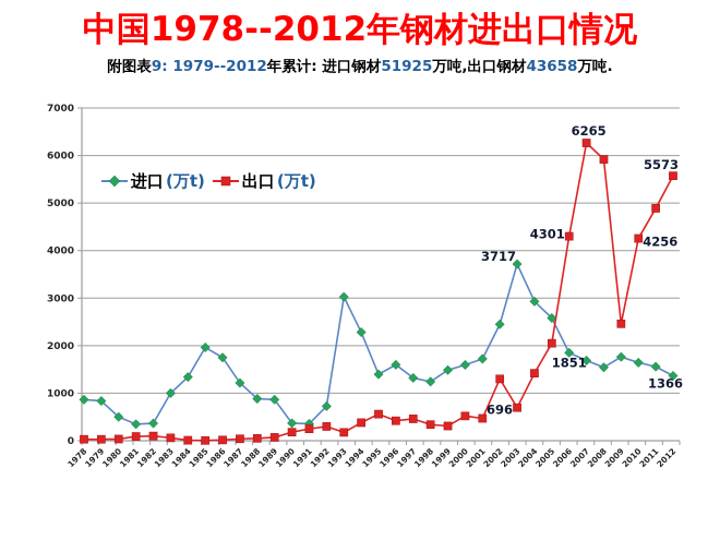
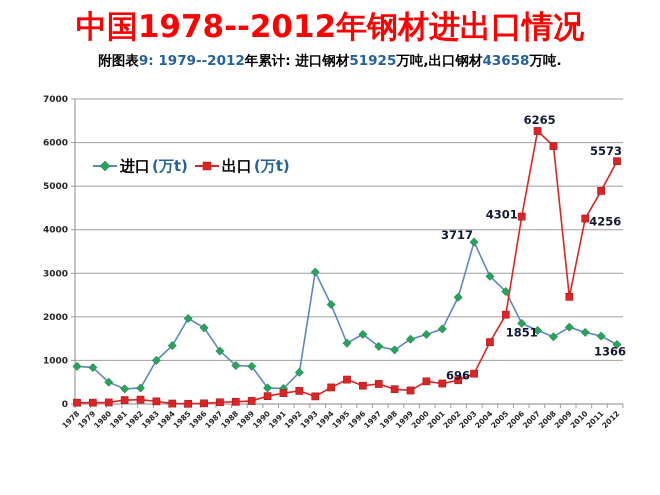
出口(万t)/2002: 1300 -> 500
